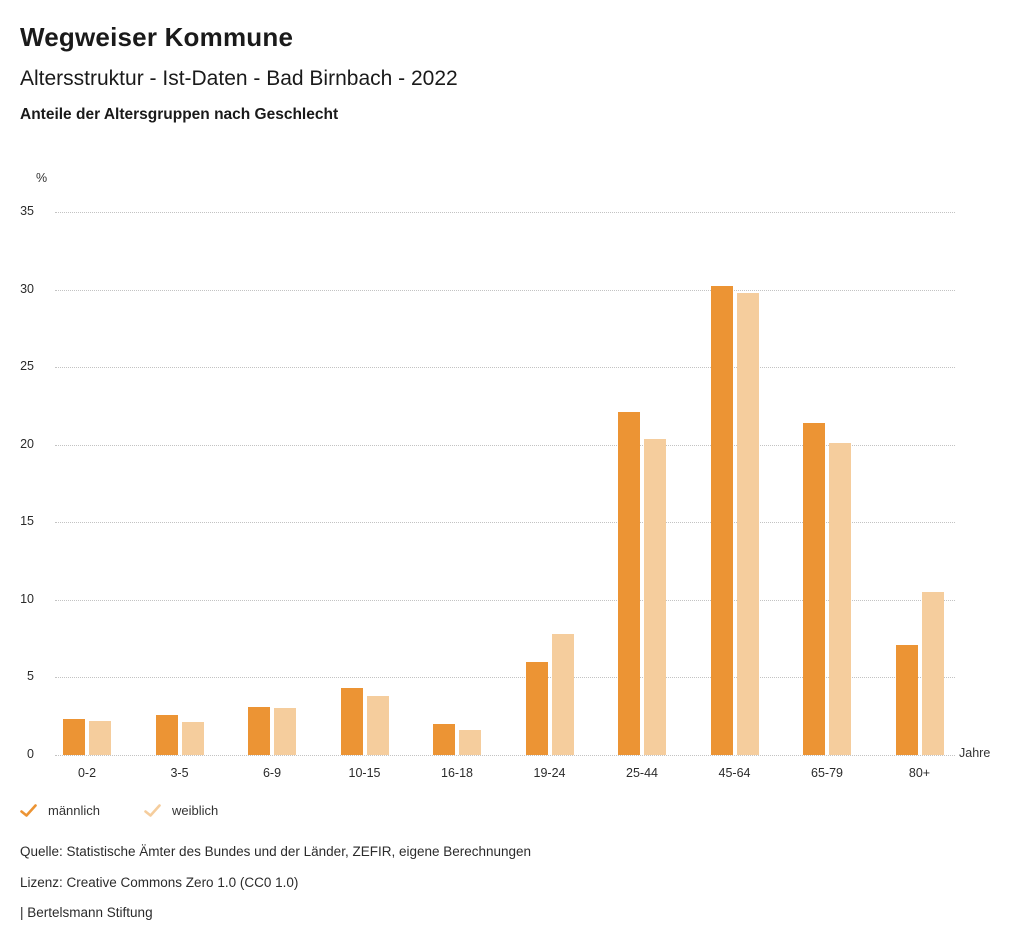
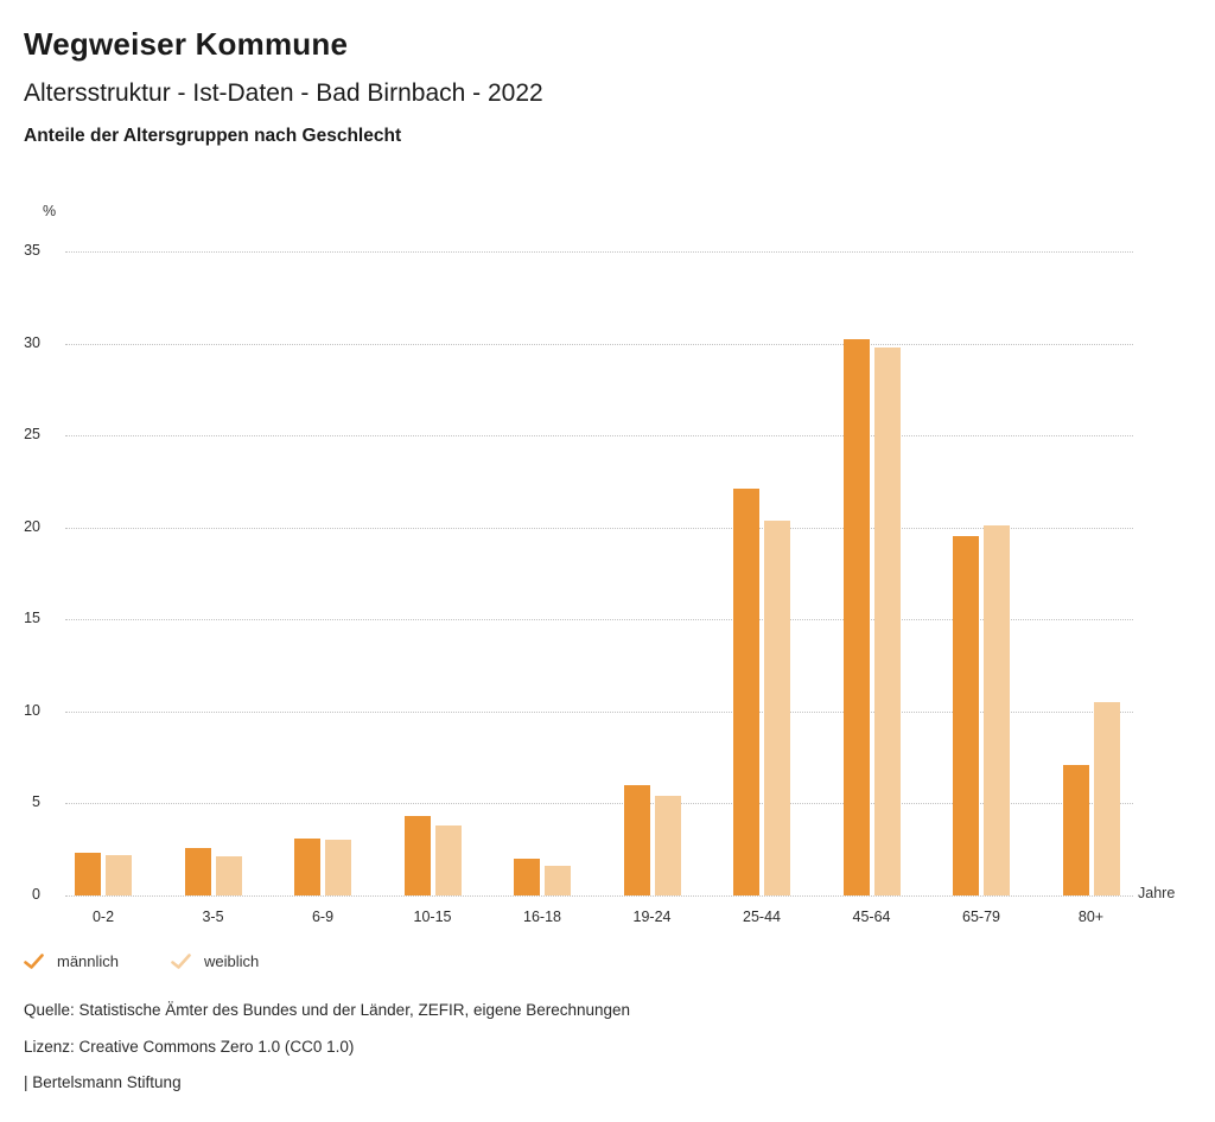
weiblich/19-24: 7.8 -> 5.4
männlich/65-79: 21.4 -> 19.5
